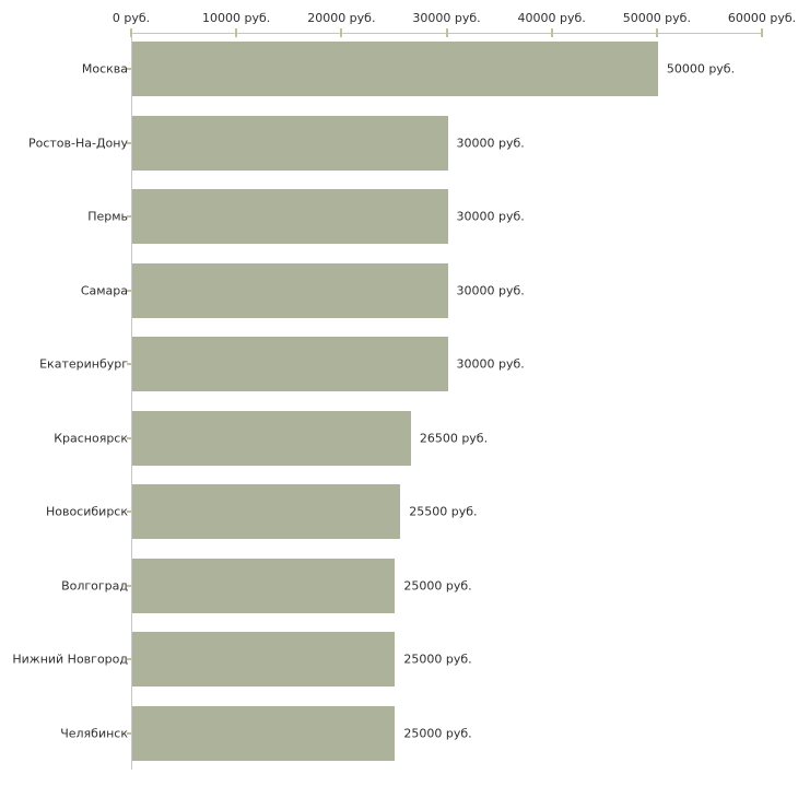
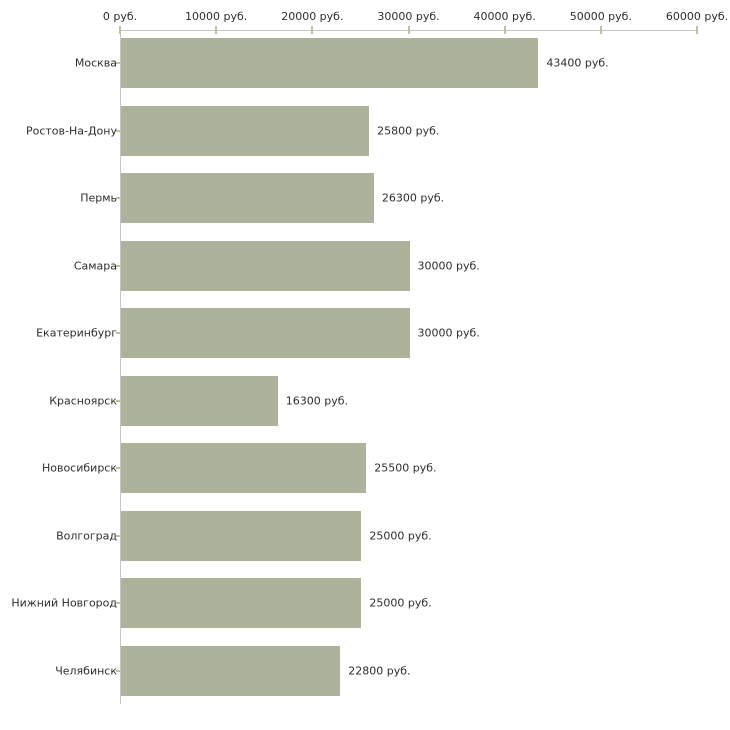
Москва: 50000 -> 43400
Ростов-На-Дону: 30000 -> 25800
Пермь: 30000 -> 26300
Красноярск: 26500 -> 16300
Челябинск: 25000 -> 22800
